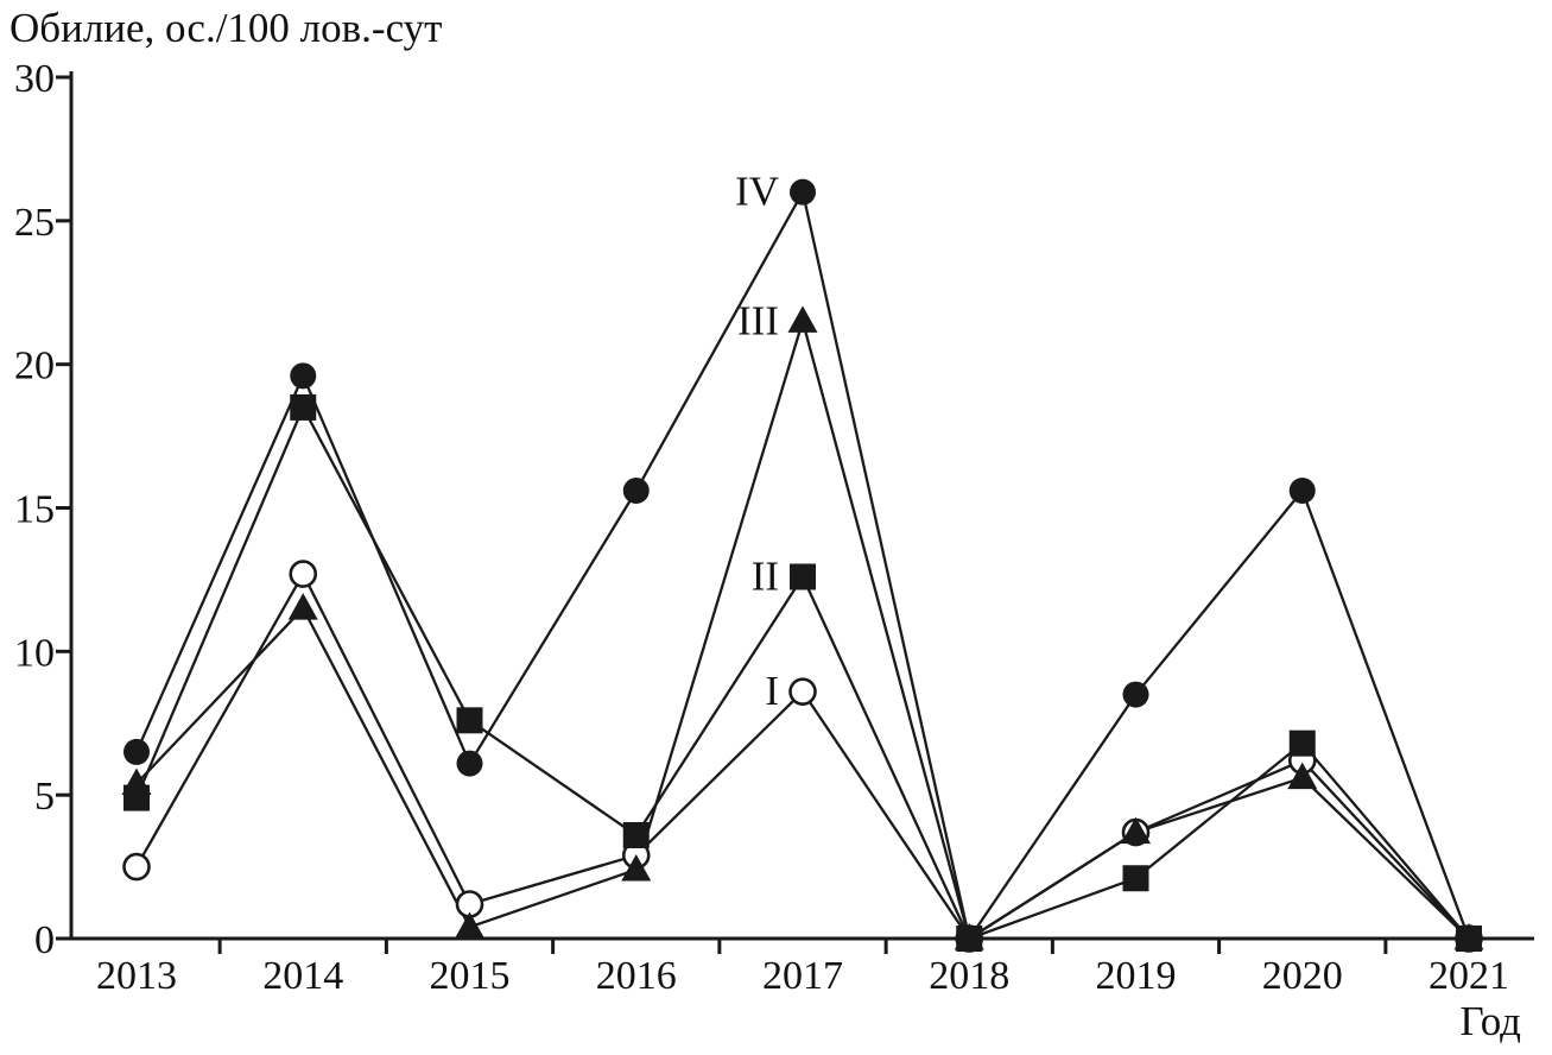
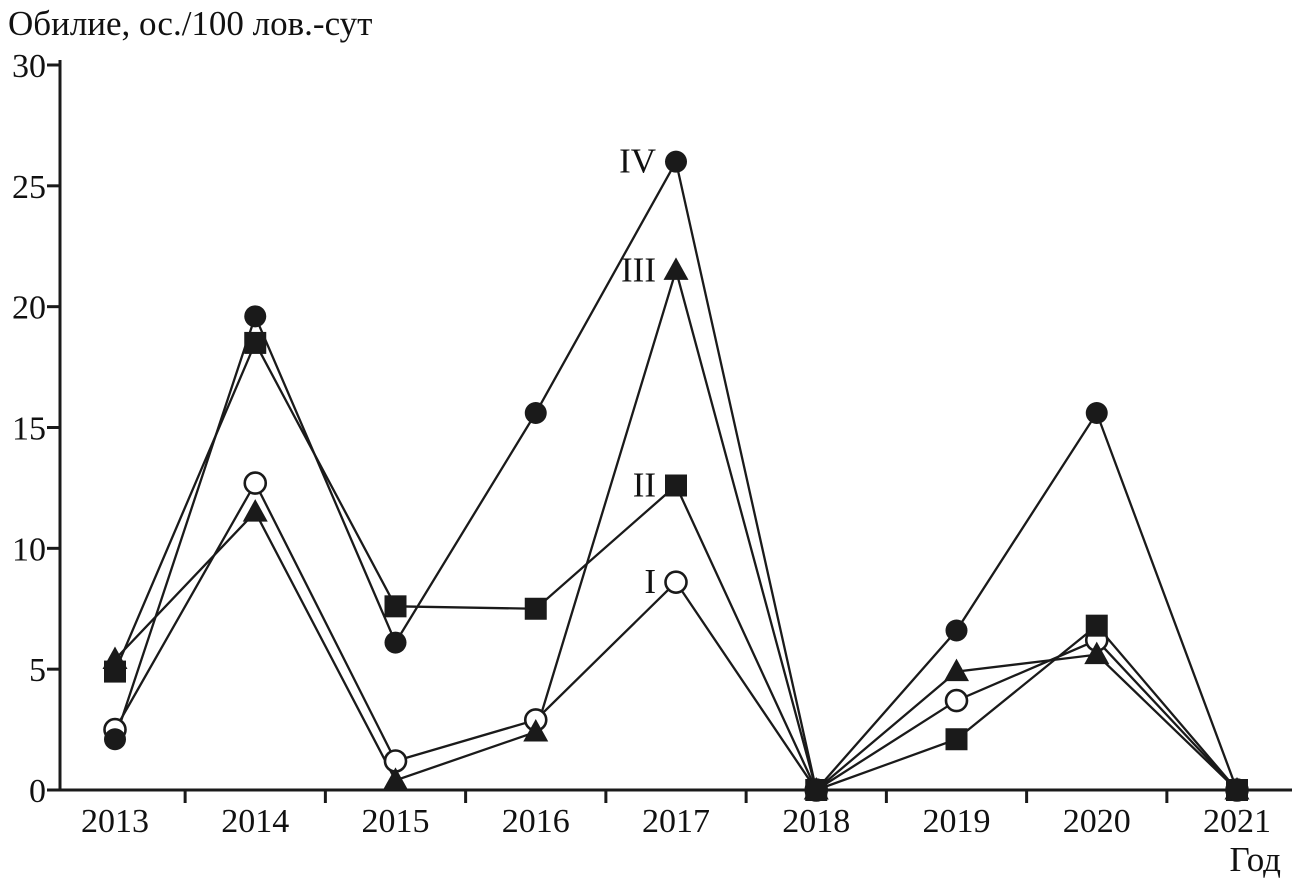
IV/2013: 6.5 -> 2.1
II/2016: 3.6 -> 7.5
III/2019: 3.7 -> 4.9
IV/2019: 8.5 -> 6.6
